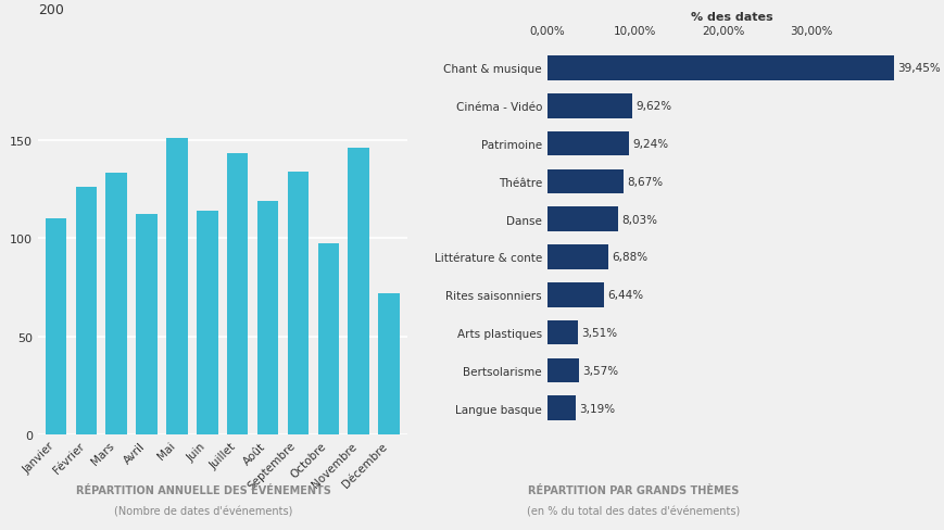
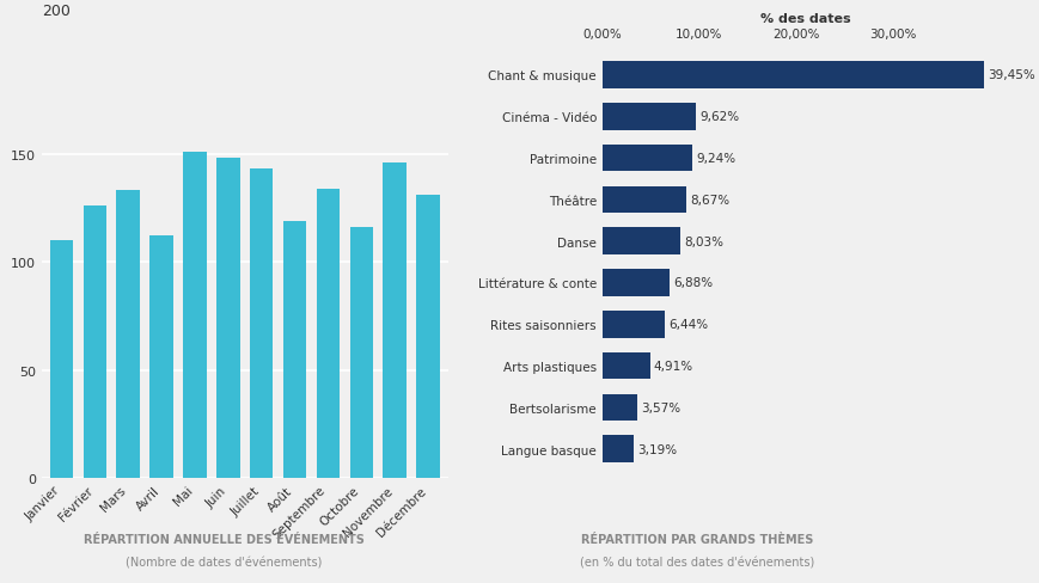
Juin: 114 -> 148
Octobre: 97 -> 116
Décembre: 72 -> 131
Arts plastiques: 3,51% -> 4,91%
